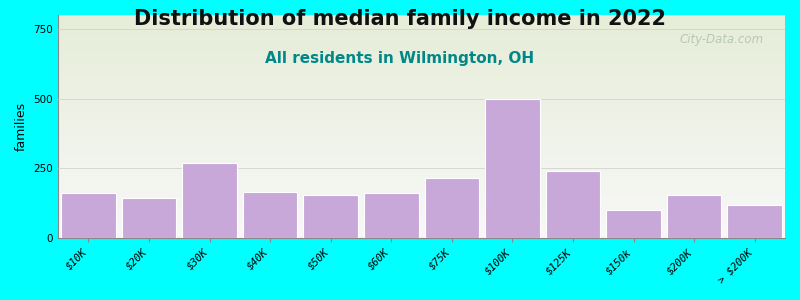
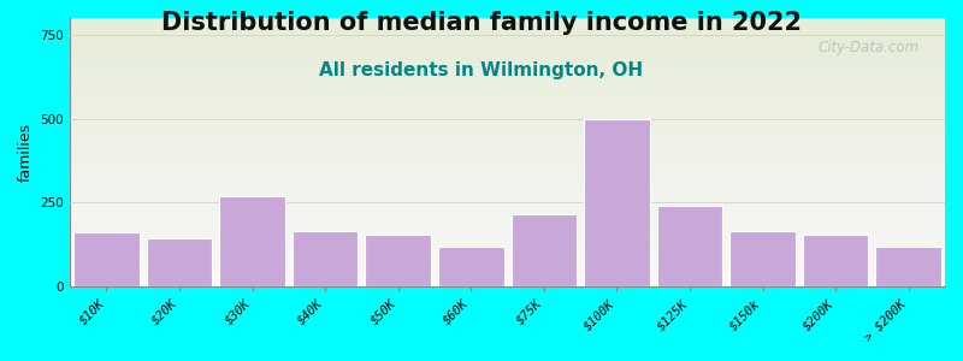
$60K: 160 -> 120
$150k: 100 -> 165
